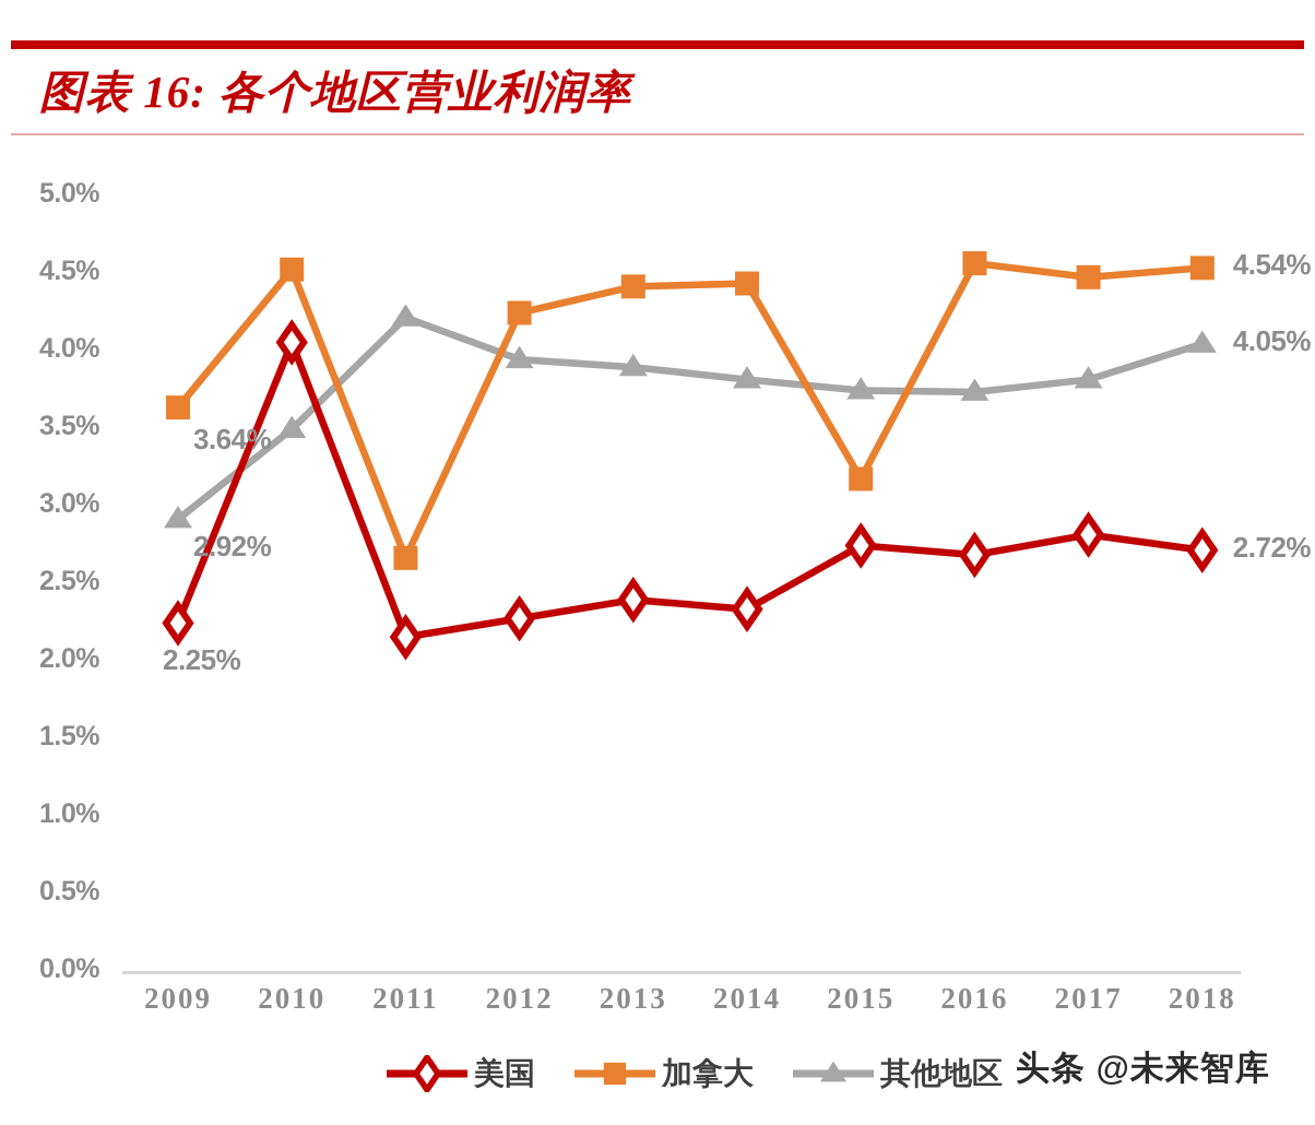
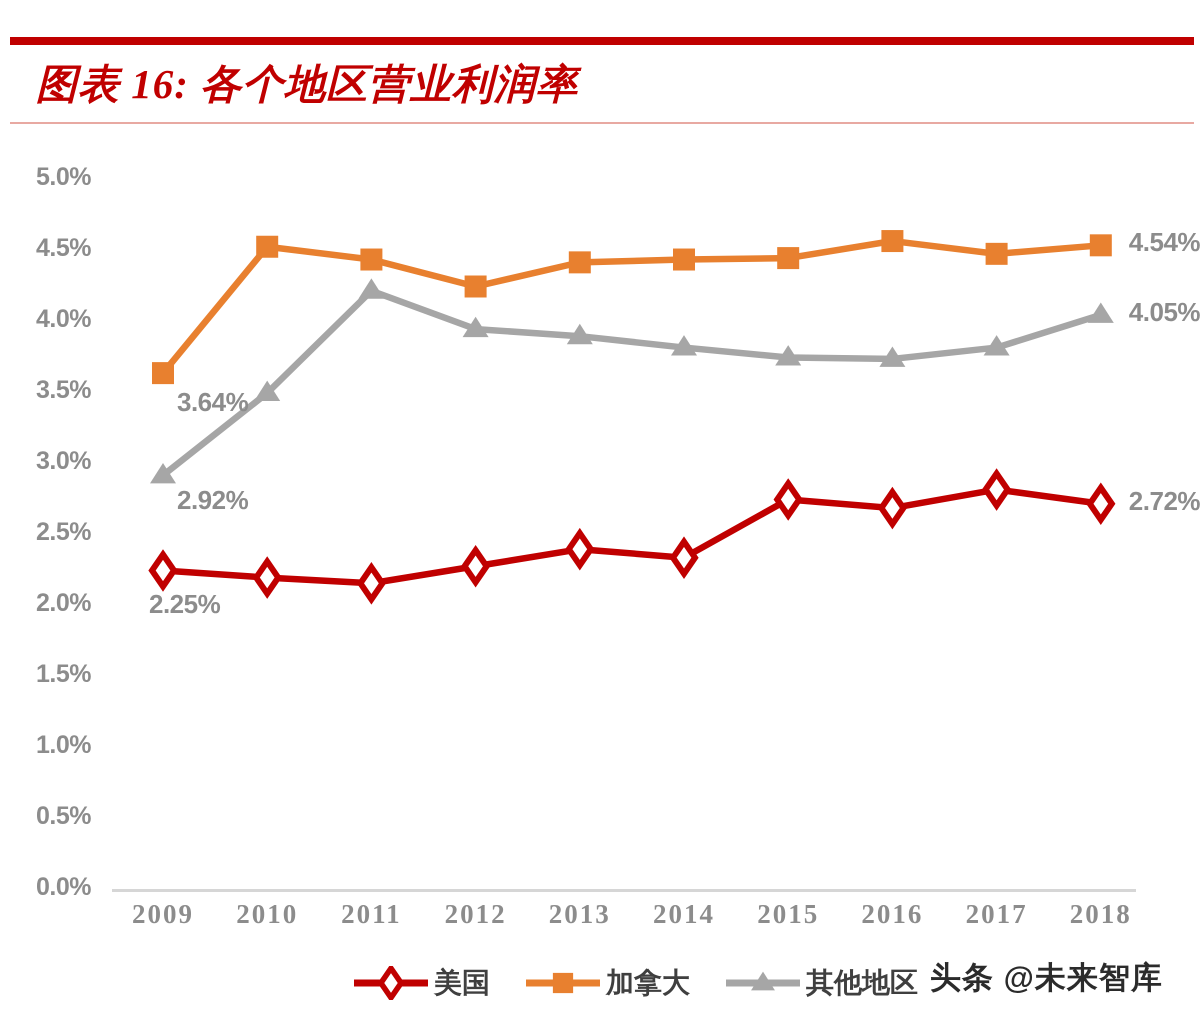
美国/2010: 4.06% -> 2.20%
加拿大/2011: 2.67% -> 4.44%
加拿大/2015: 3.18% -> 4.45%
